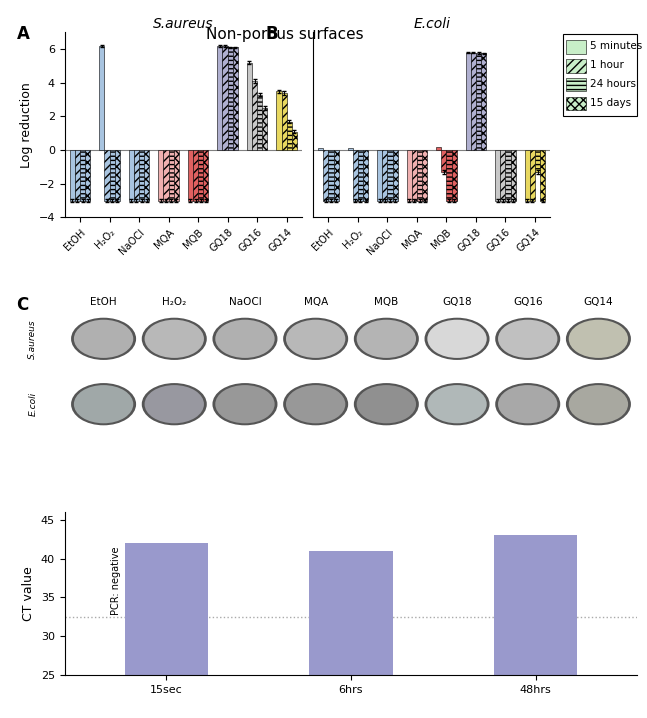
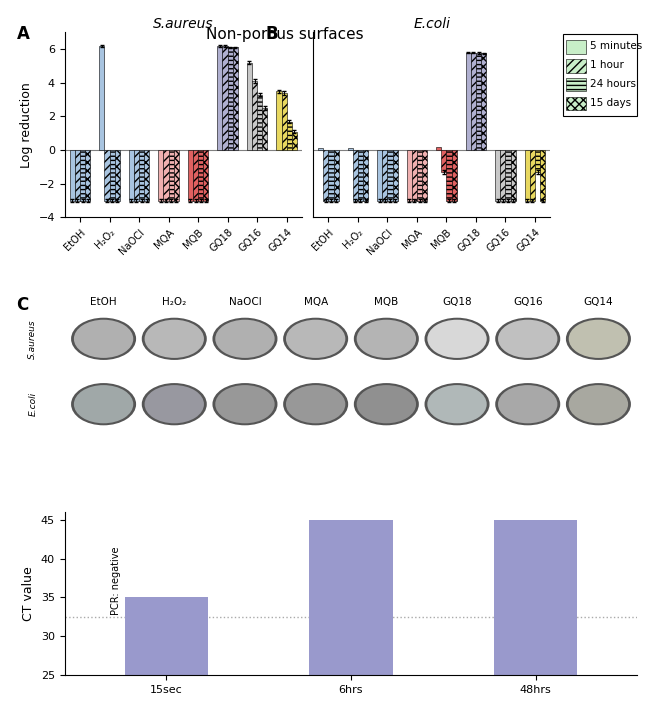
15sec: 42 -> 35
6hrs: 41 -> 45
48hrs: 43 -> 45
